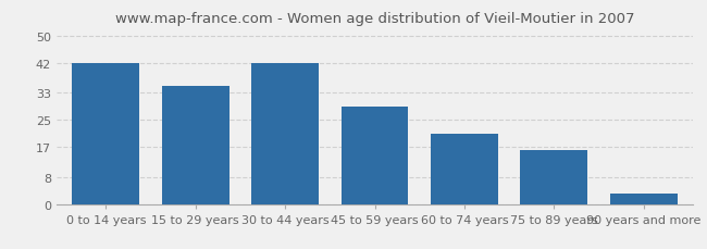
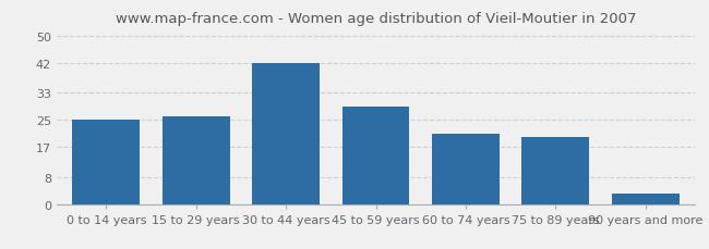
0 to 14 years: 42 -> 25
15 to 29 years: 35 -> 26
75 to 89 years: 16 -> 20
